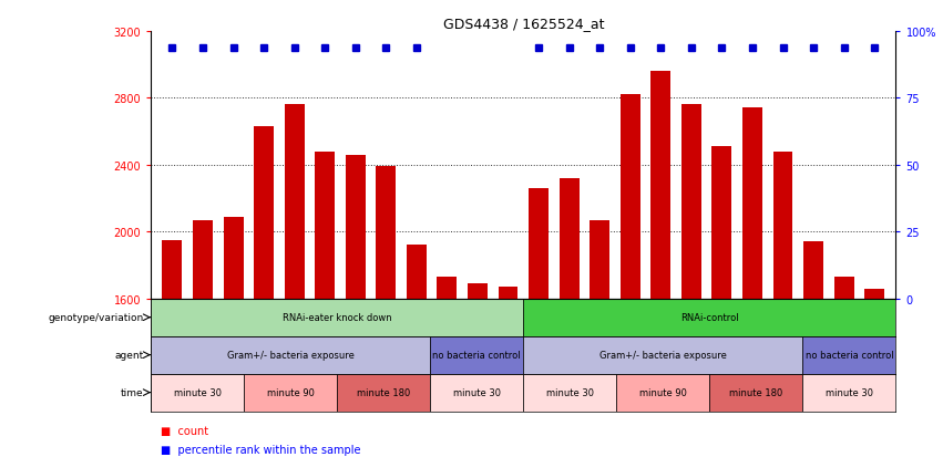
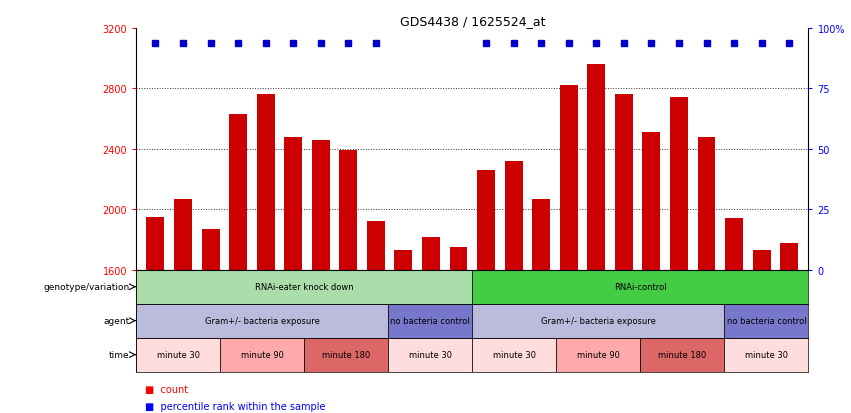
GSM783345: 2090 -> 1870
GSM783338: 1690 -> 1820
GSM783339: 1670 -> 1750
GSM783336: 1660 -> 1780
